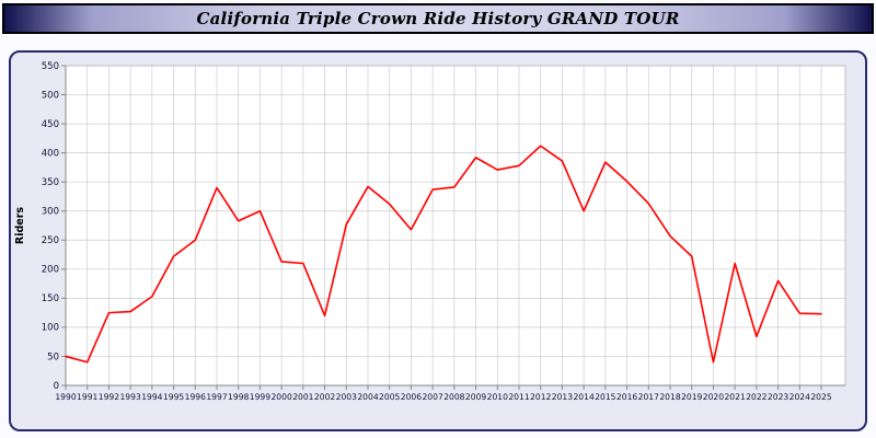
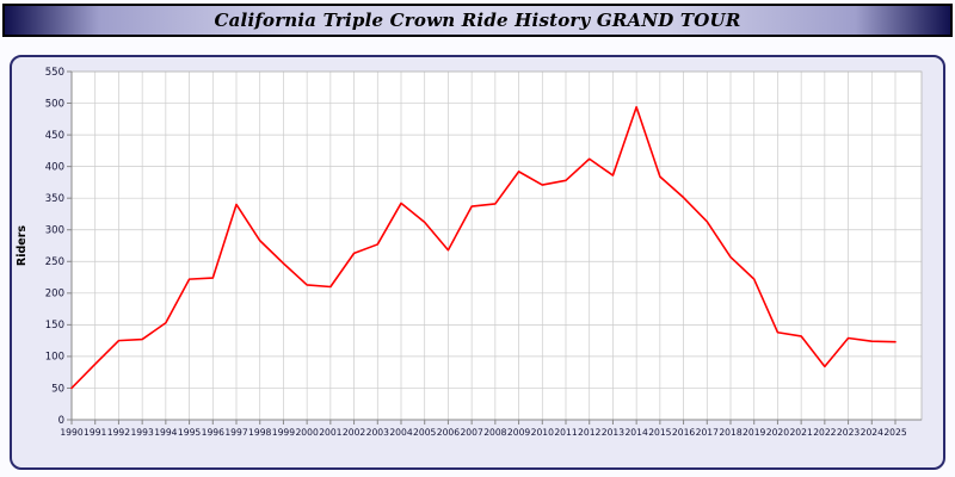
1991: 40 -> 90
1996: 250 -> 220
1999: 300 -> 250
2002: 120 -> 260
2014: 300 -> 490
2020: 40 -> 140
2021: 210 -> 130
2023: 180 -> 130
